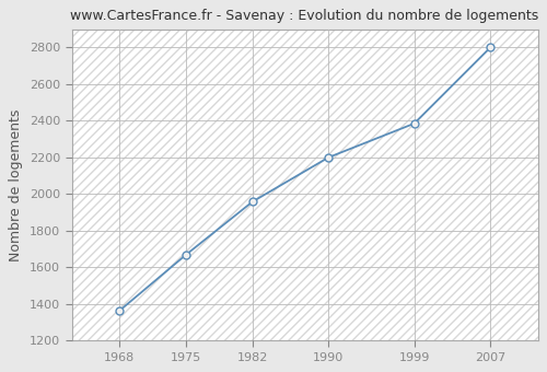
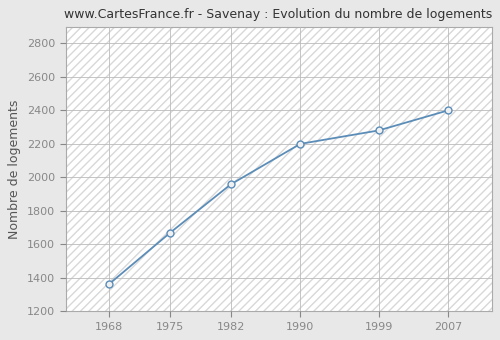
1999: 2380 -> 2280
2007: 2800 -> 2400
